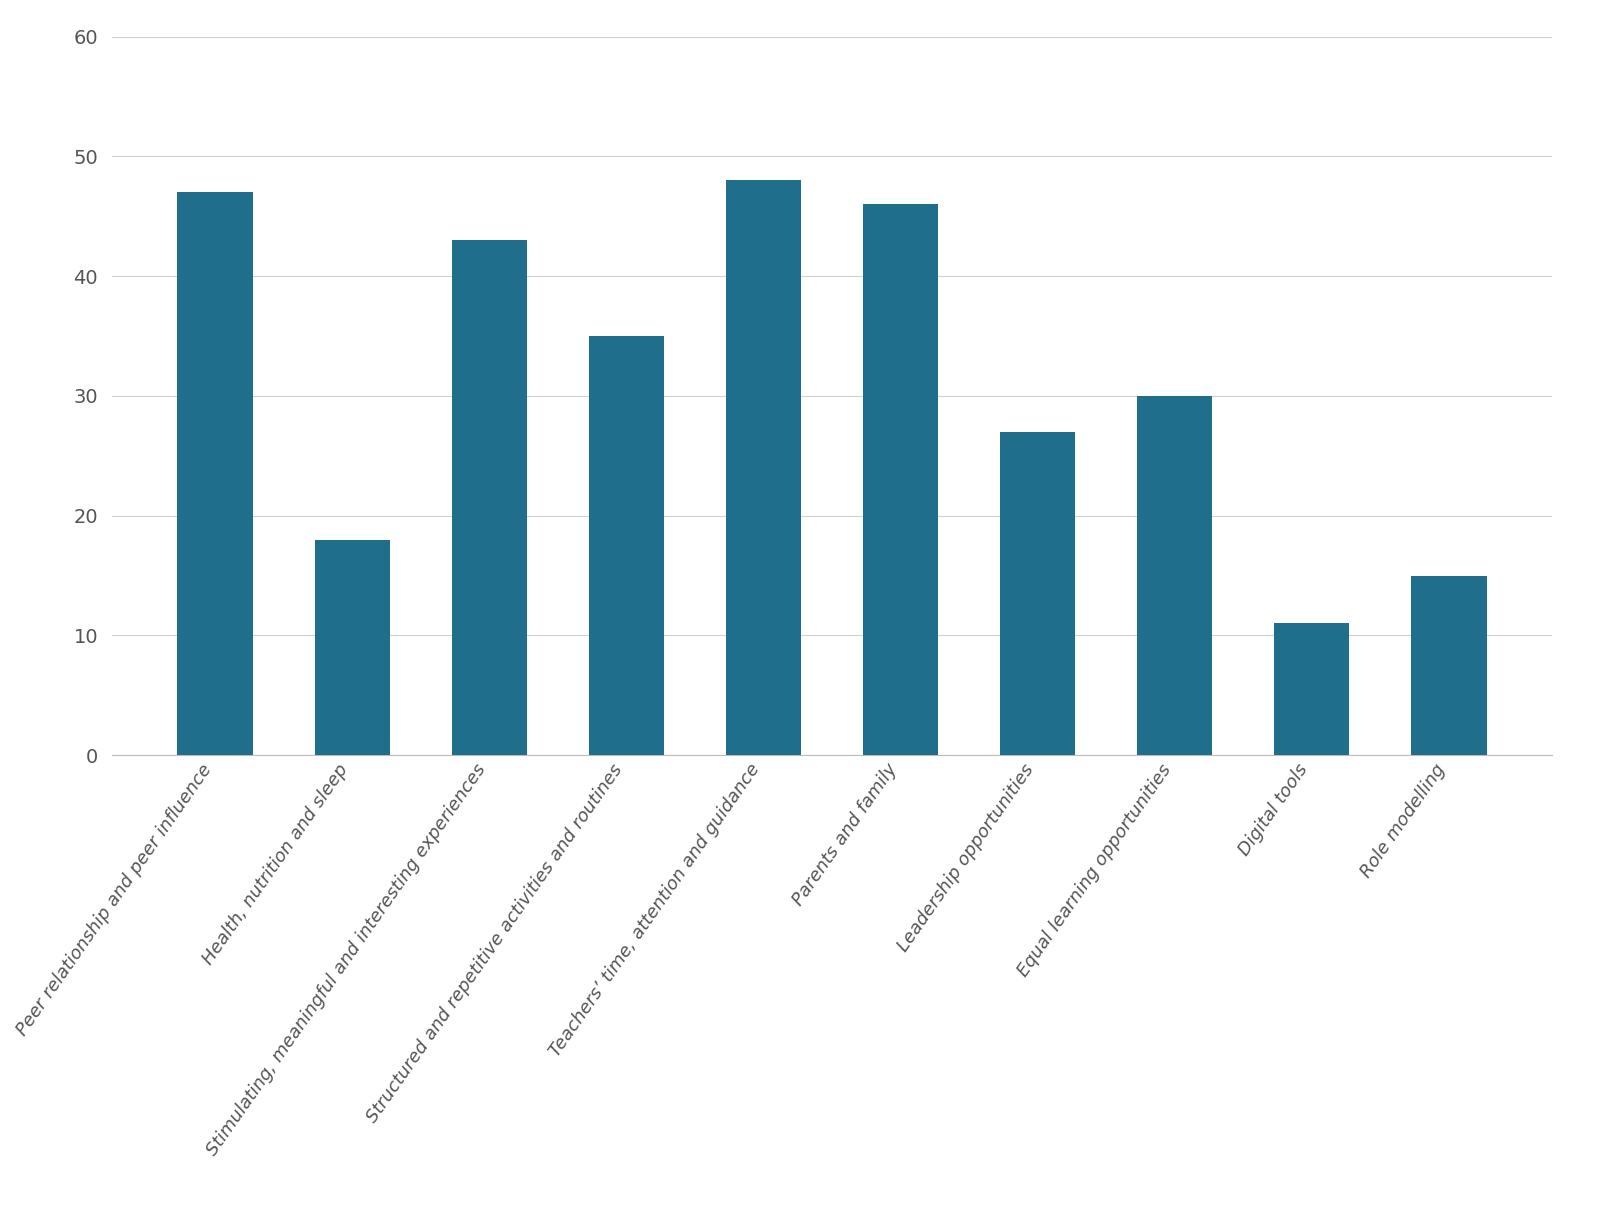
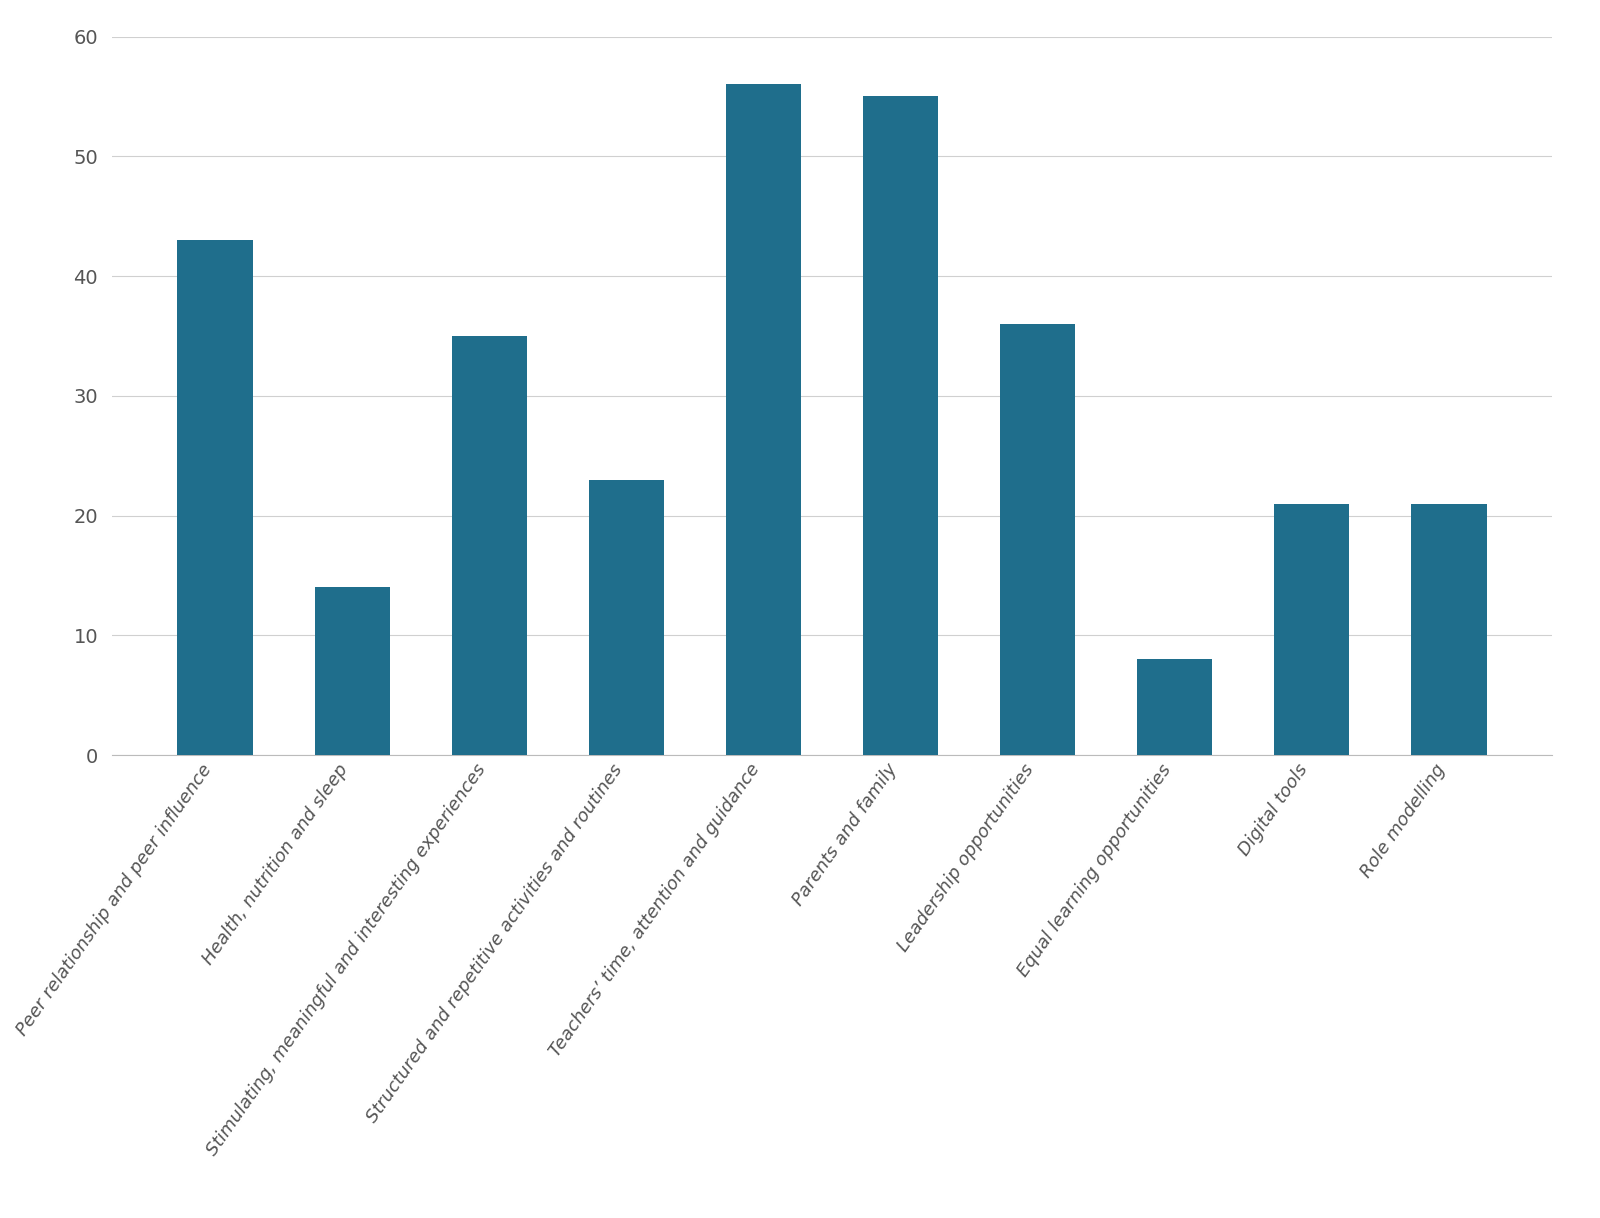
Peer relationship and peer influence: 47 -> 43
Health, nutrition and sleep: 18 -> 14
Stimulating, meaningful and interesting experiences: 43 -> 35
Structured and repetitive activities and routines: 35 -> 23
Teachers’ time, attention and guidance: 48 -> 56
Parents and family: 46 -> 55
Leadership opportunities: 27 -> 36
Equal learning opportunities: 30 -> 8
Digital tools: 11 -> 21
Role modelling: 15 -> 21
